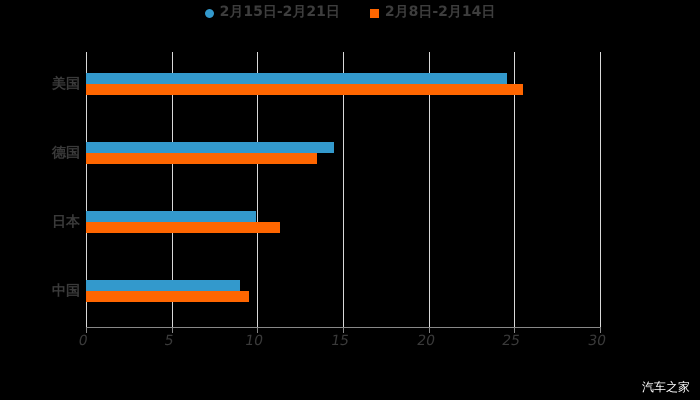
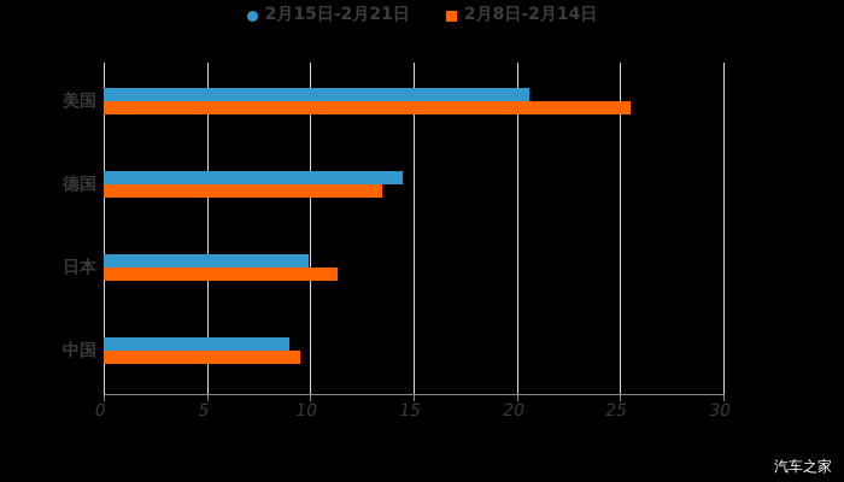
2月15日-2月21日/美国: 24.6 -> 20.6
